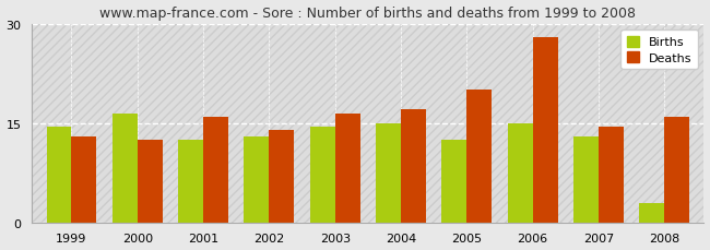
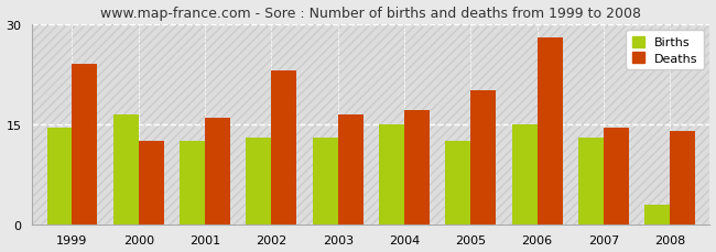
Deaths/1999: 13.0 -> 24.0
Deaths/2002: 14.0 -> 23.0
Births/2003: 14.5 -> 13.0
Deaths/2008: 16.0 -> 14.0
